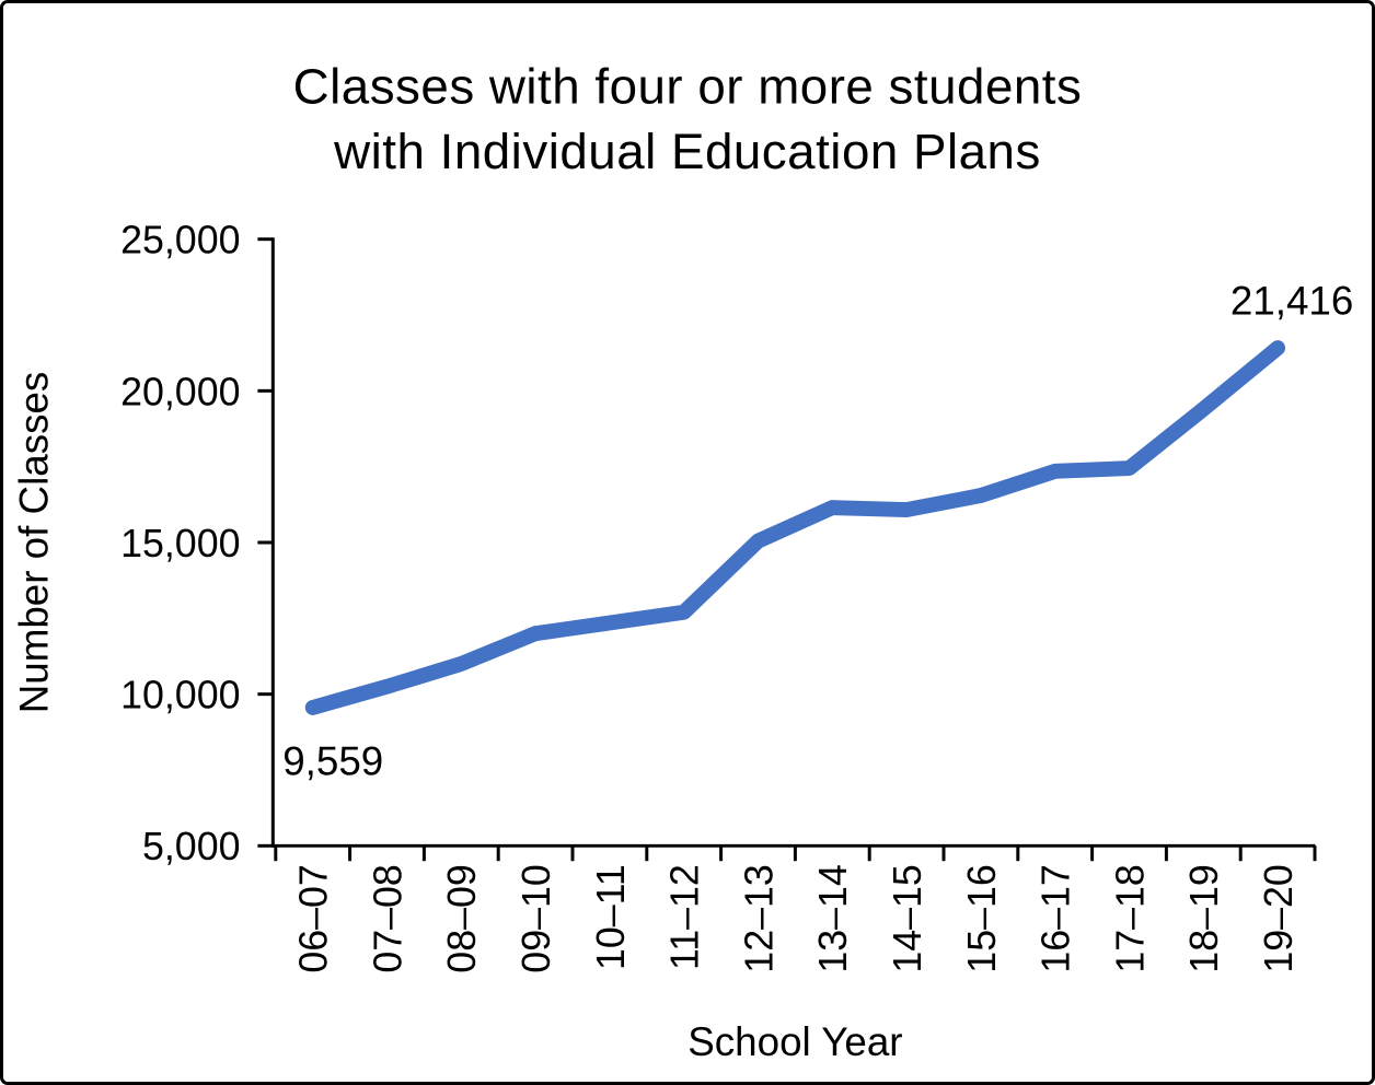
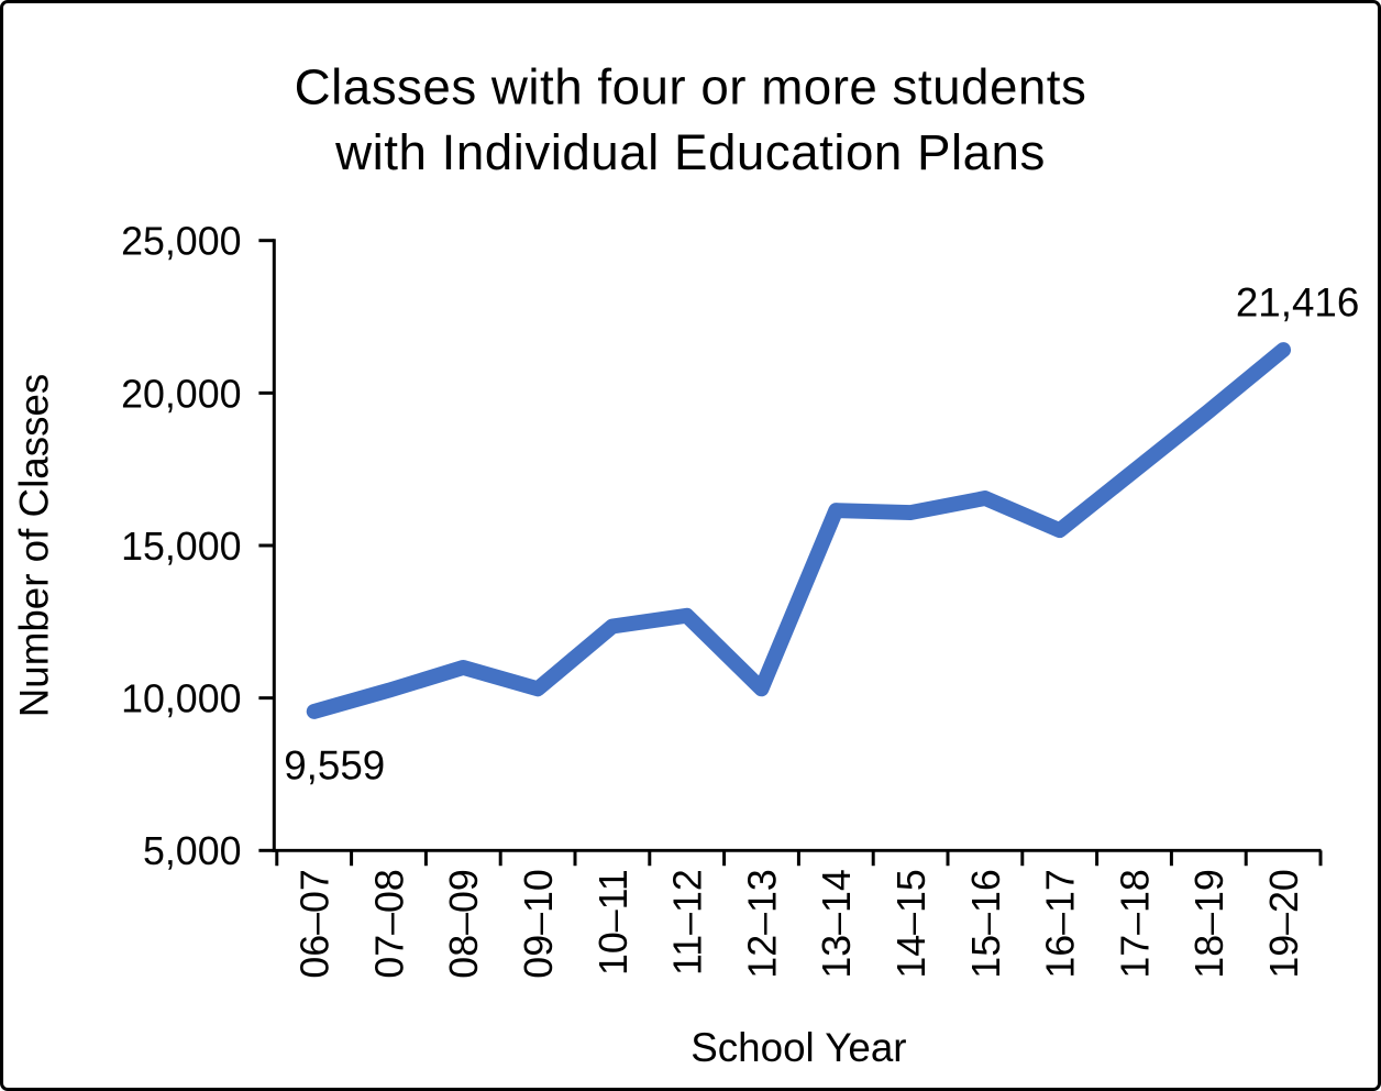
09–10: 12000 -> 10300
12–13: 15000 -> 10300
16–17: 17400 -> 15500
